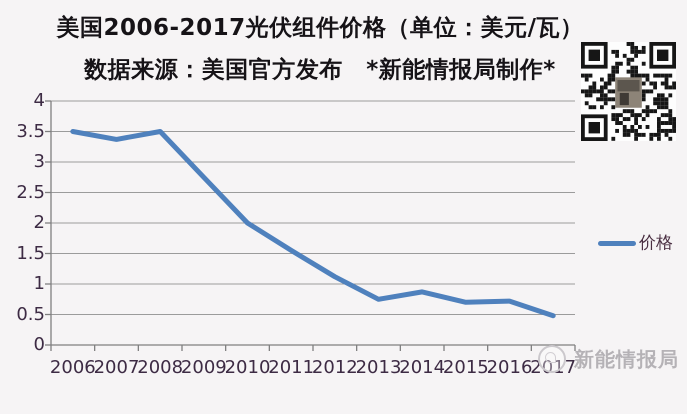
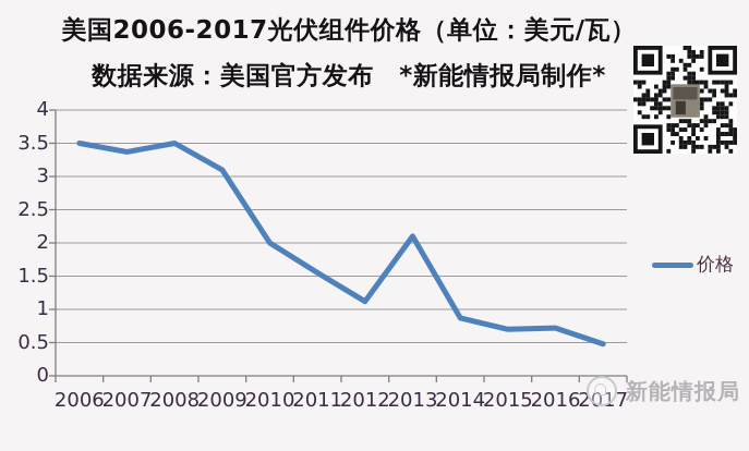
2009: 2.8 -> 3.1
2013: 0.8 -> 2.1
